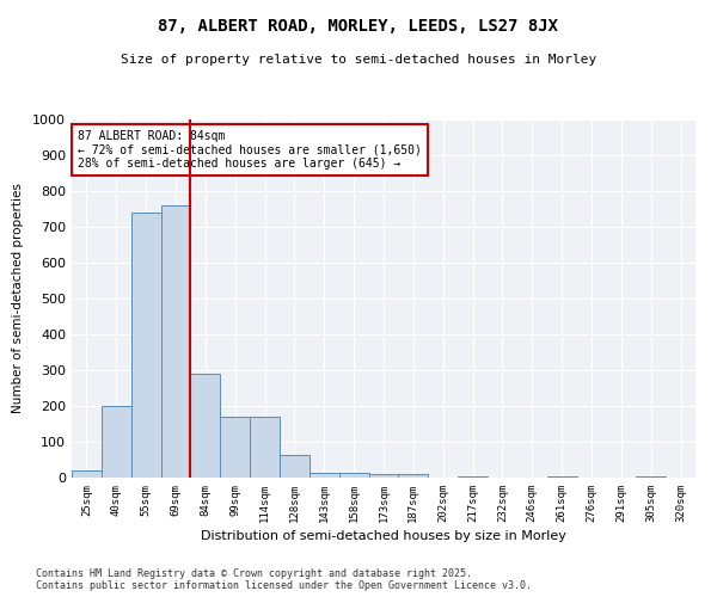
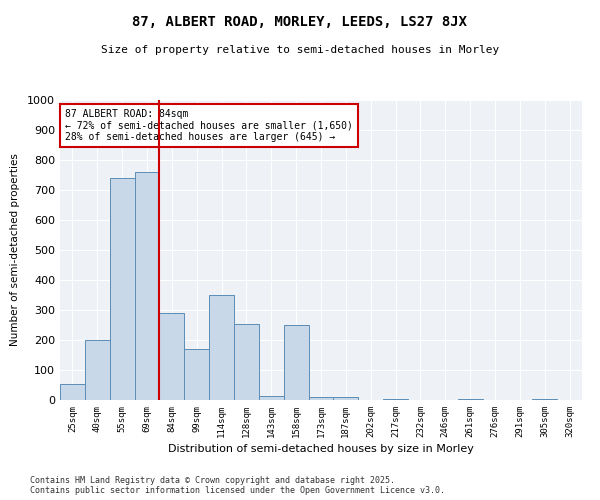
25sqm: 20 -> 55
114sqm: 170 -> 350
128sqm: 65 -> 255
158sqm: 13 -> 250
